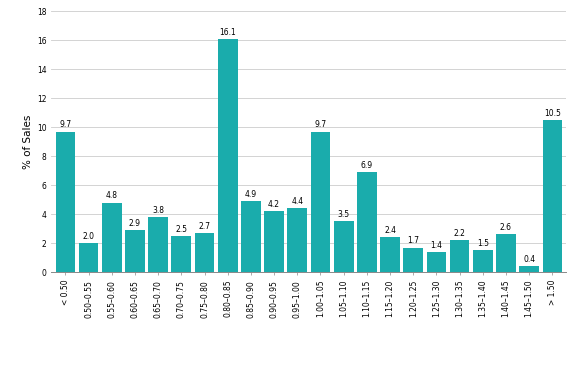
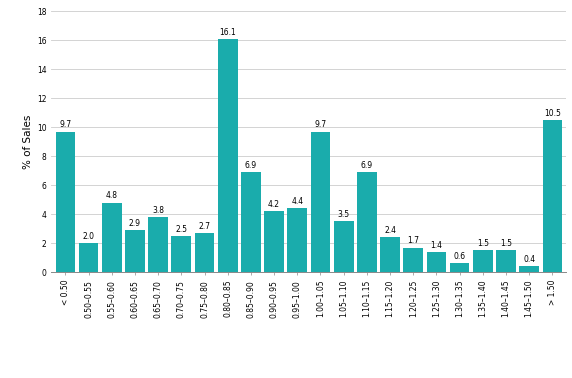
0.85–0.90: 4.9 -> 6.9
1.30–1.35: 2.2 -> 0.6
1.40–1.45: 2.6 -> 1.5
